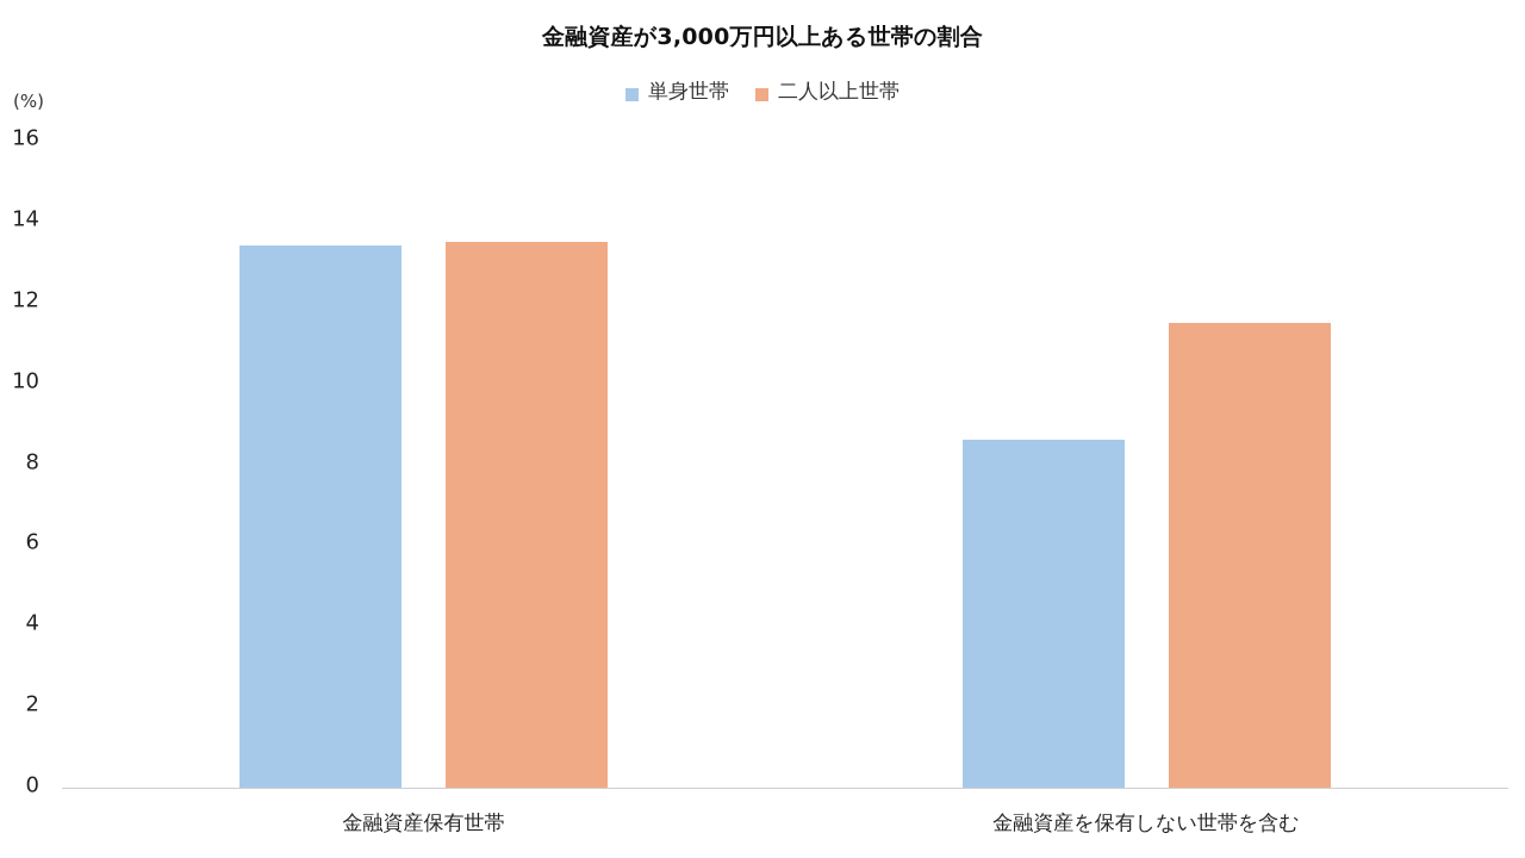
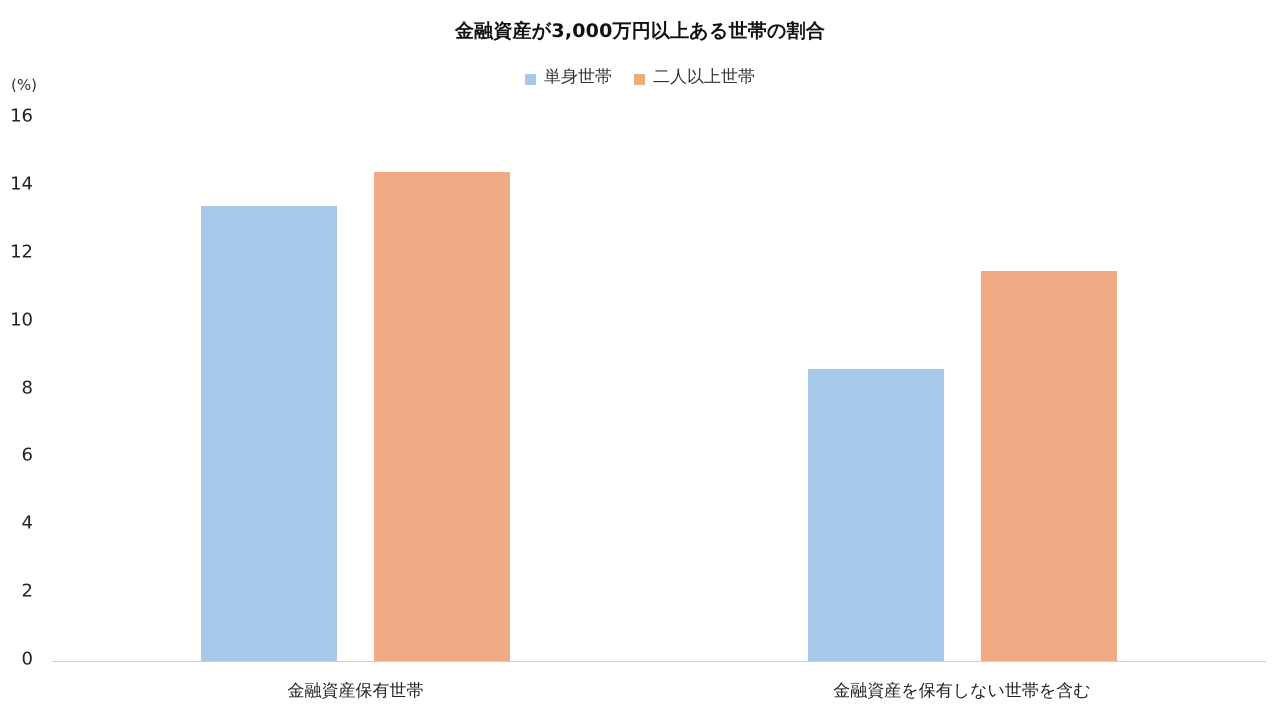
二人以上世帯/金融資産保有世帯: 13.5 -> 14.4
